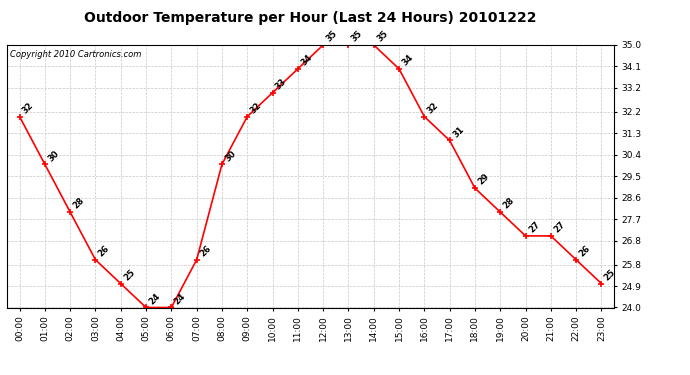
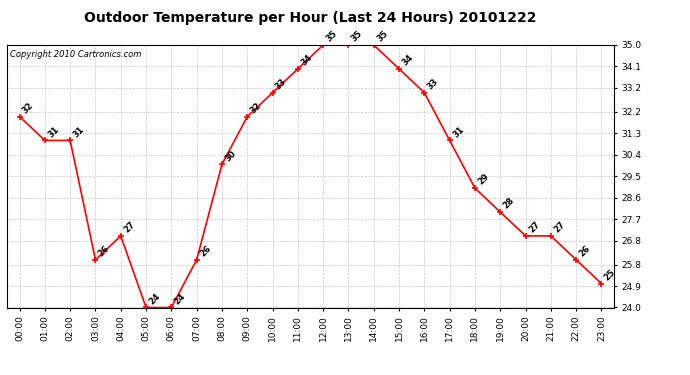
01:00: 30 -> 31
02:00: 28 -> 31
04:00: 25 -> 27
16:00: 32 -> 33
